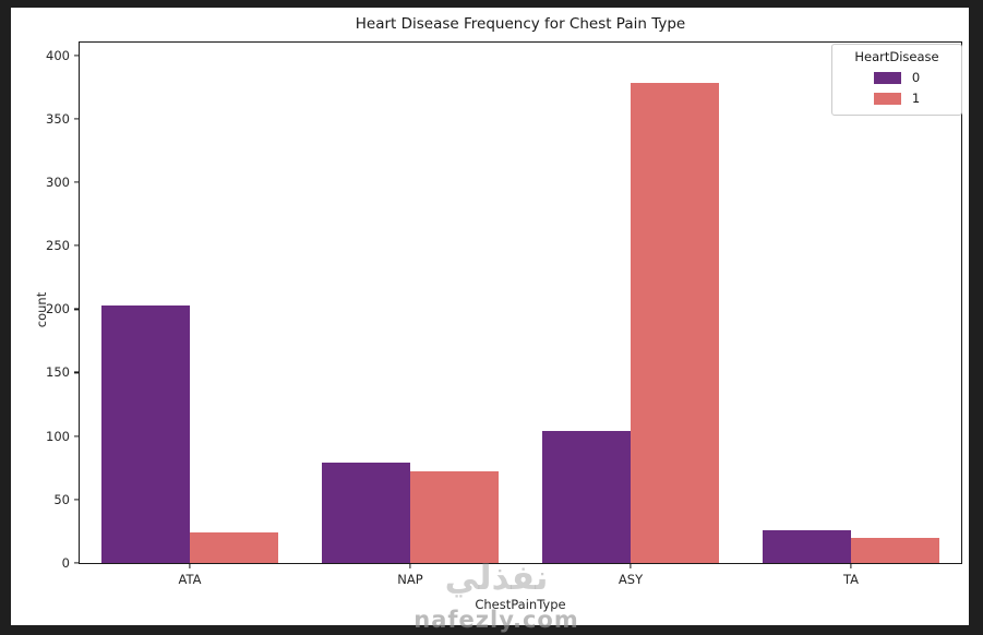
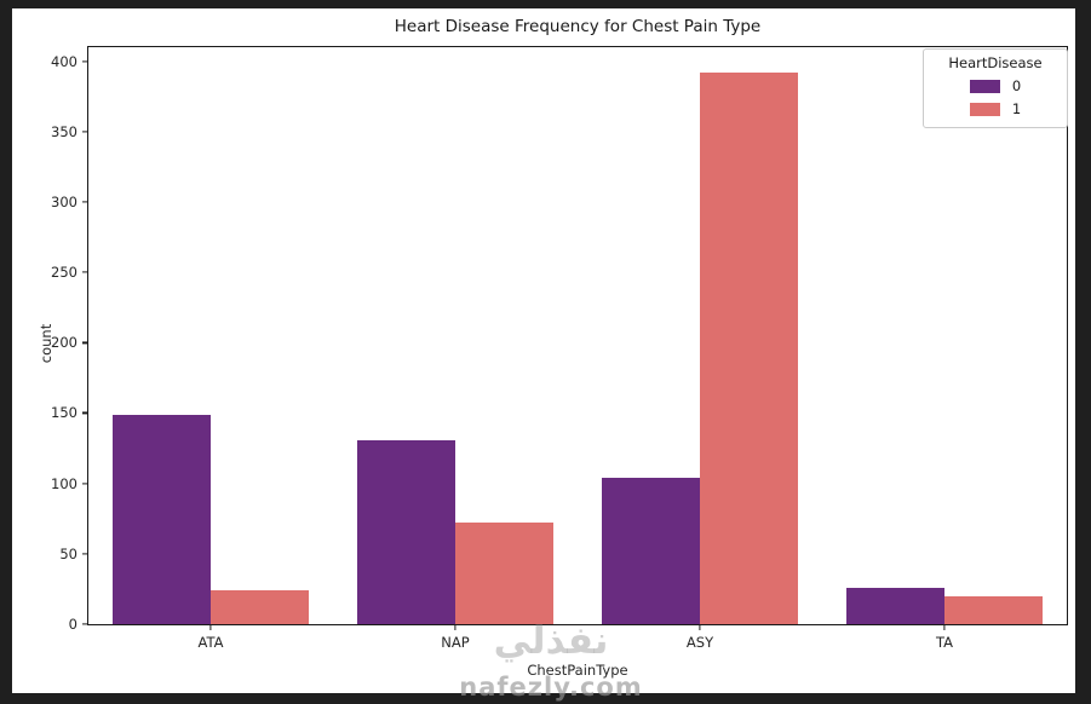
0/ATA: 203 -> 149
0/NAP: 79 -> 131
1/ASY: 378 -> 392
